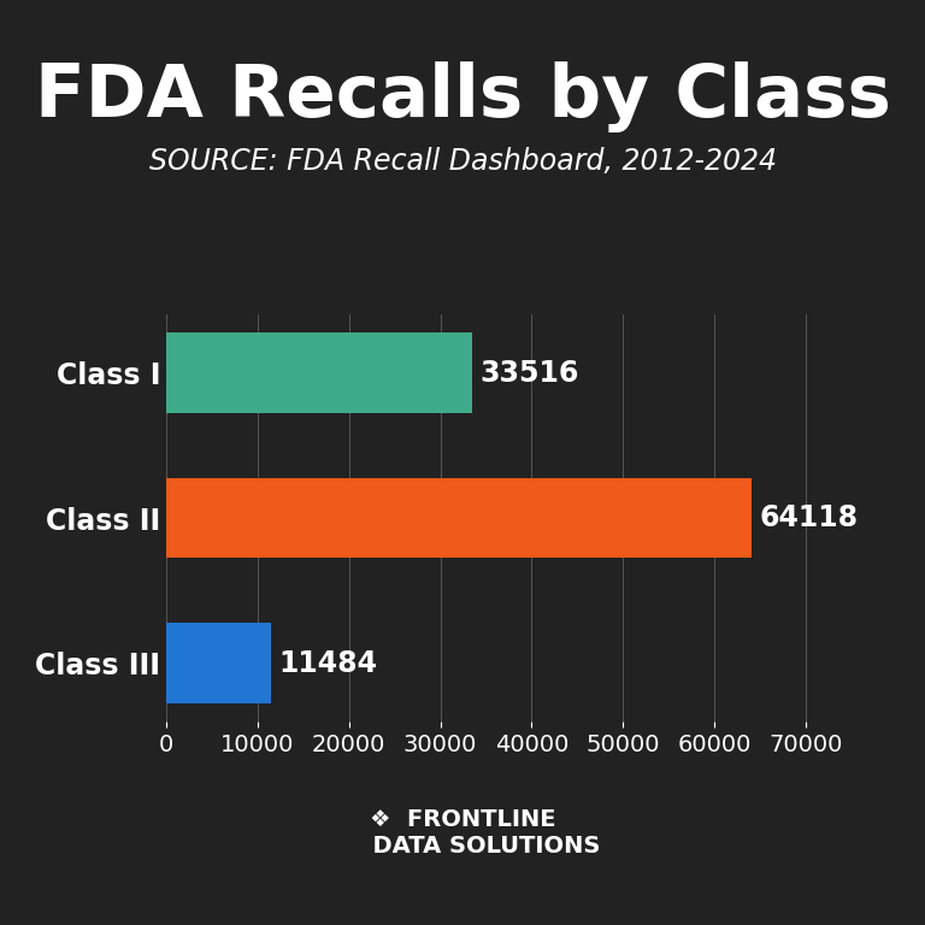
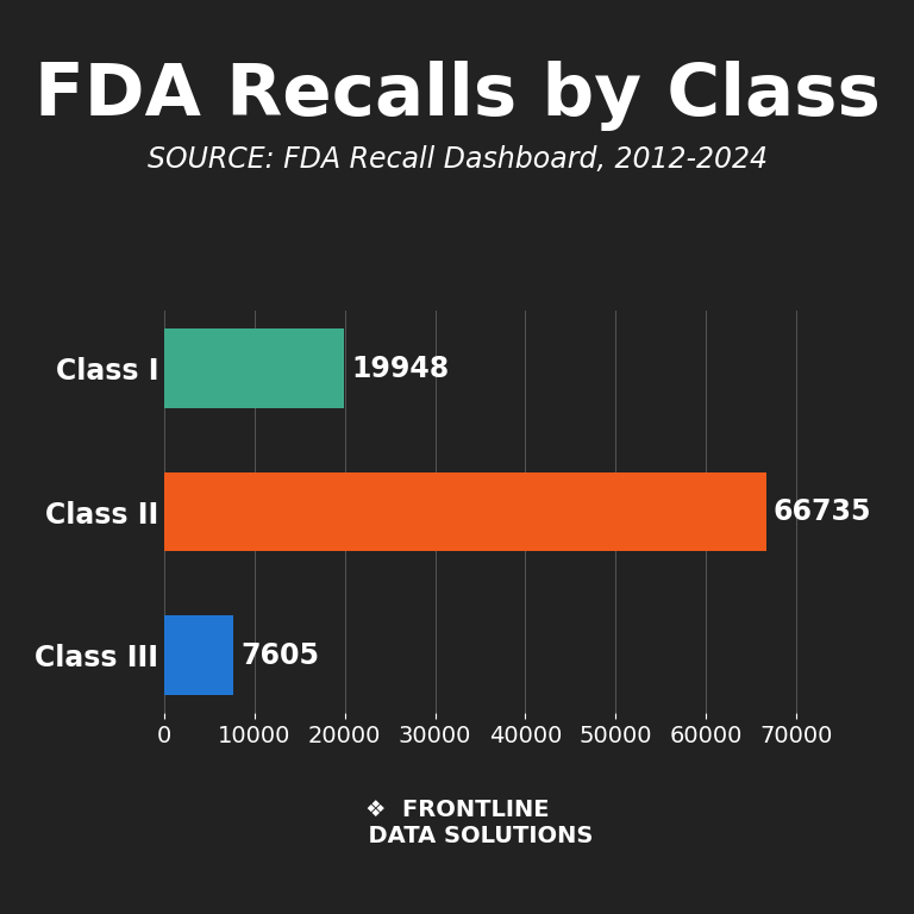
Class I: 33516 -> 19948
Class II: 64118 -> 66735
Class III: 11484 -> 7605
